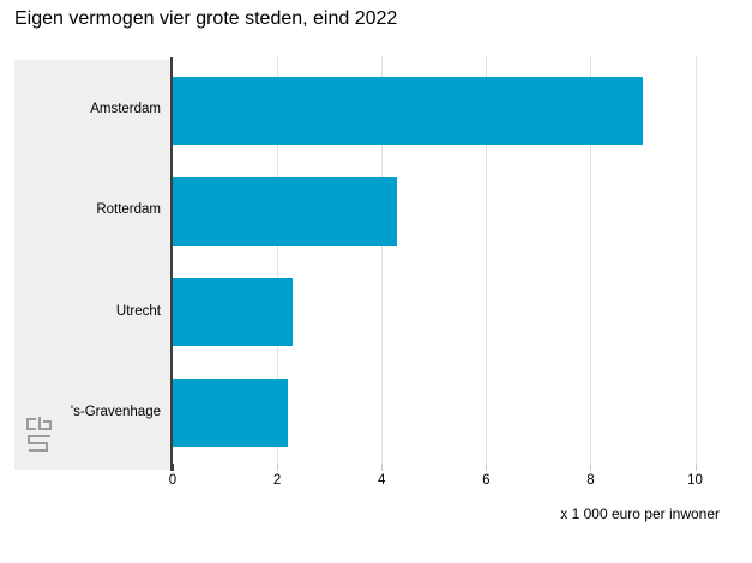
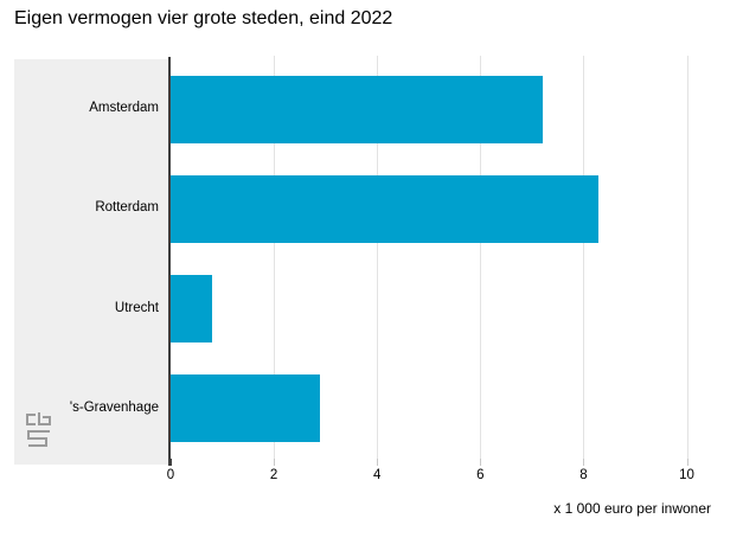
Amsterdam: 9.0 -> 7.2
Rotterdam: 4.3 -> 8.3
Utrecht: 2.3 -> 0.8
's-Gravenhage: 2.2 -> 2.9
